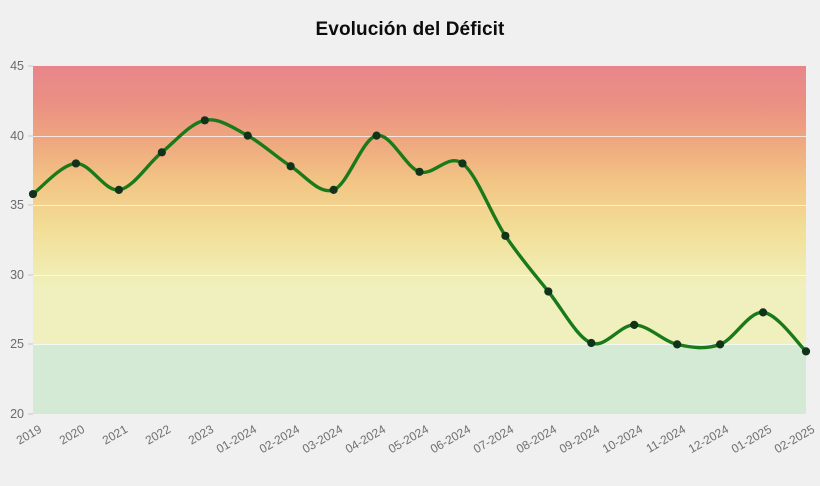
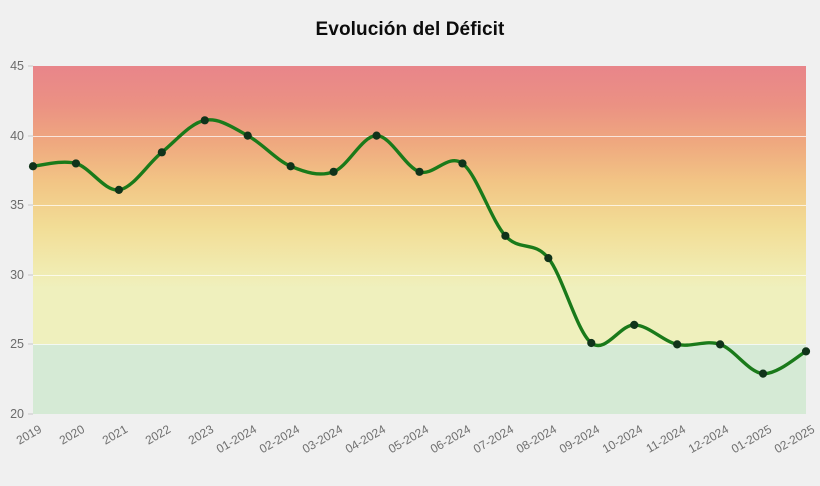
2019: 35.8 -> 37.8
03-2024: 36.1 -> 37.4
08-2024: 28.8 -> 31.2
01-2025: 27.3 -> 22.9
